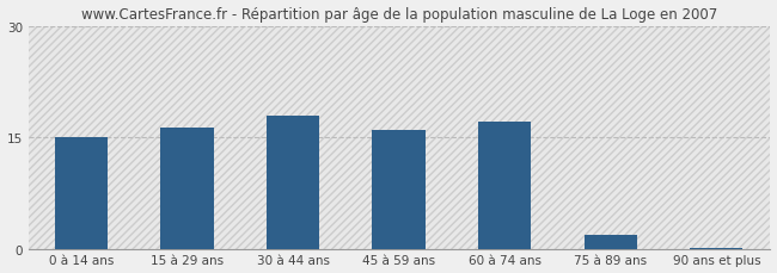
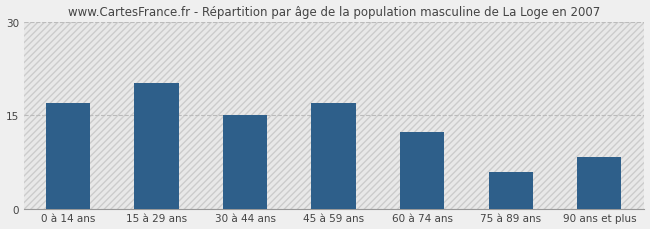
0 à 14 ans: 15.0 -> 17.0
15 à 29 ans: 16.3 -> 20.2
30 à 44 ans: 18.0 -> 15.0
45 à 59 ans: 16.0 -> 17.0
60 à 74 ans: 17.2 -> 12.4
75 à 89 ans: 2.0 -> 6.0
90 ans et plus: 0.1 -> 8.4
